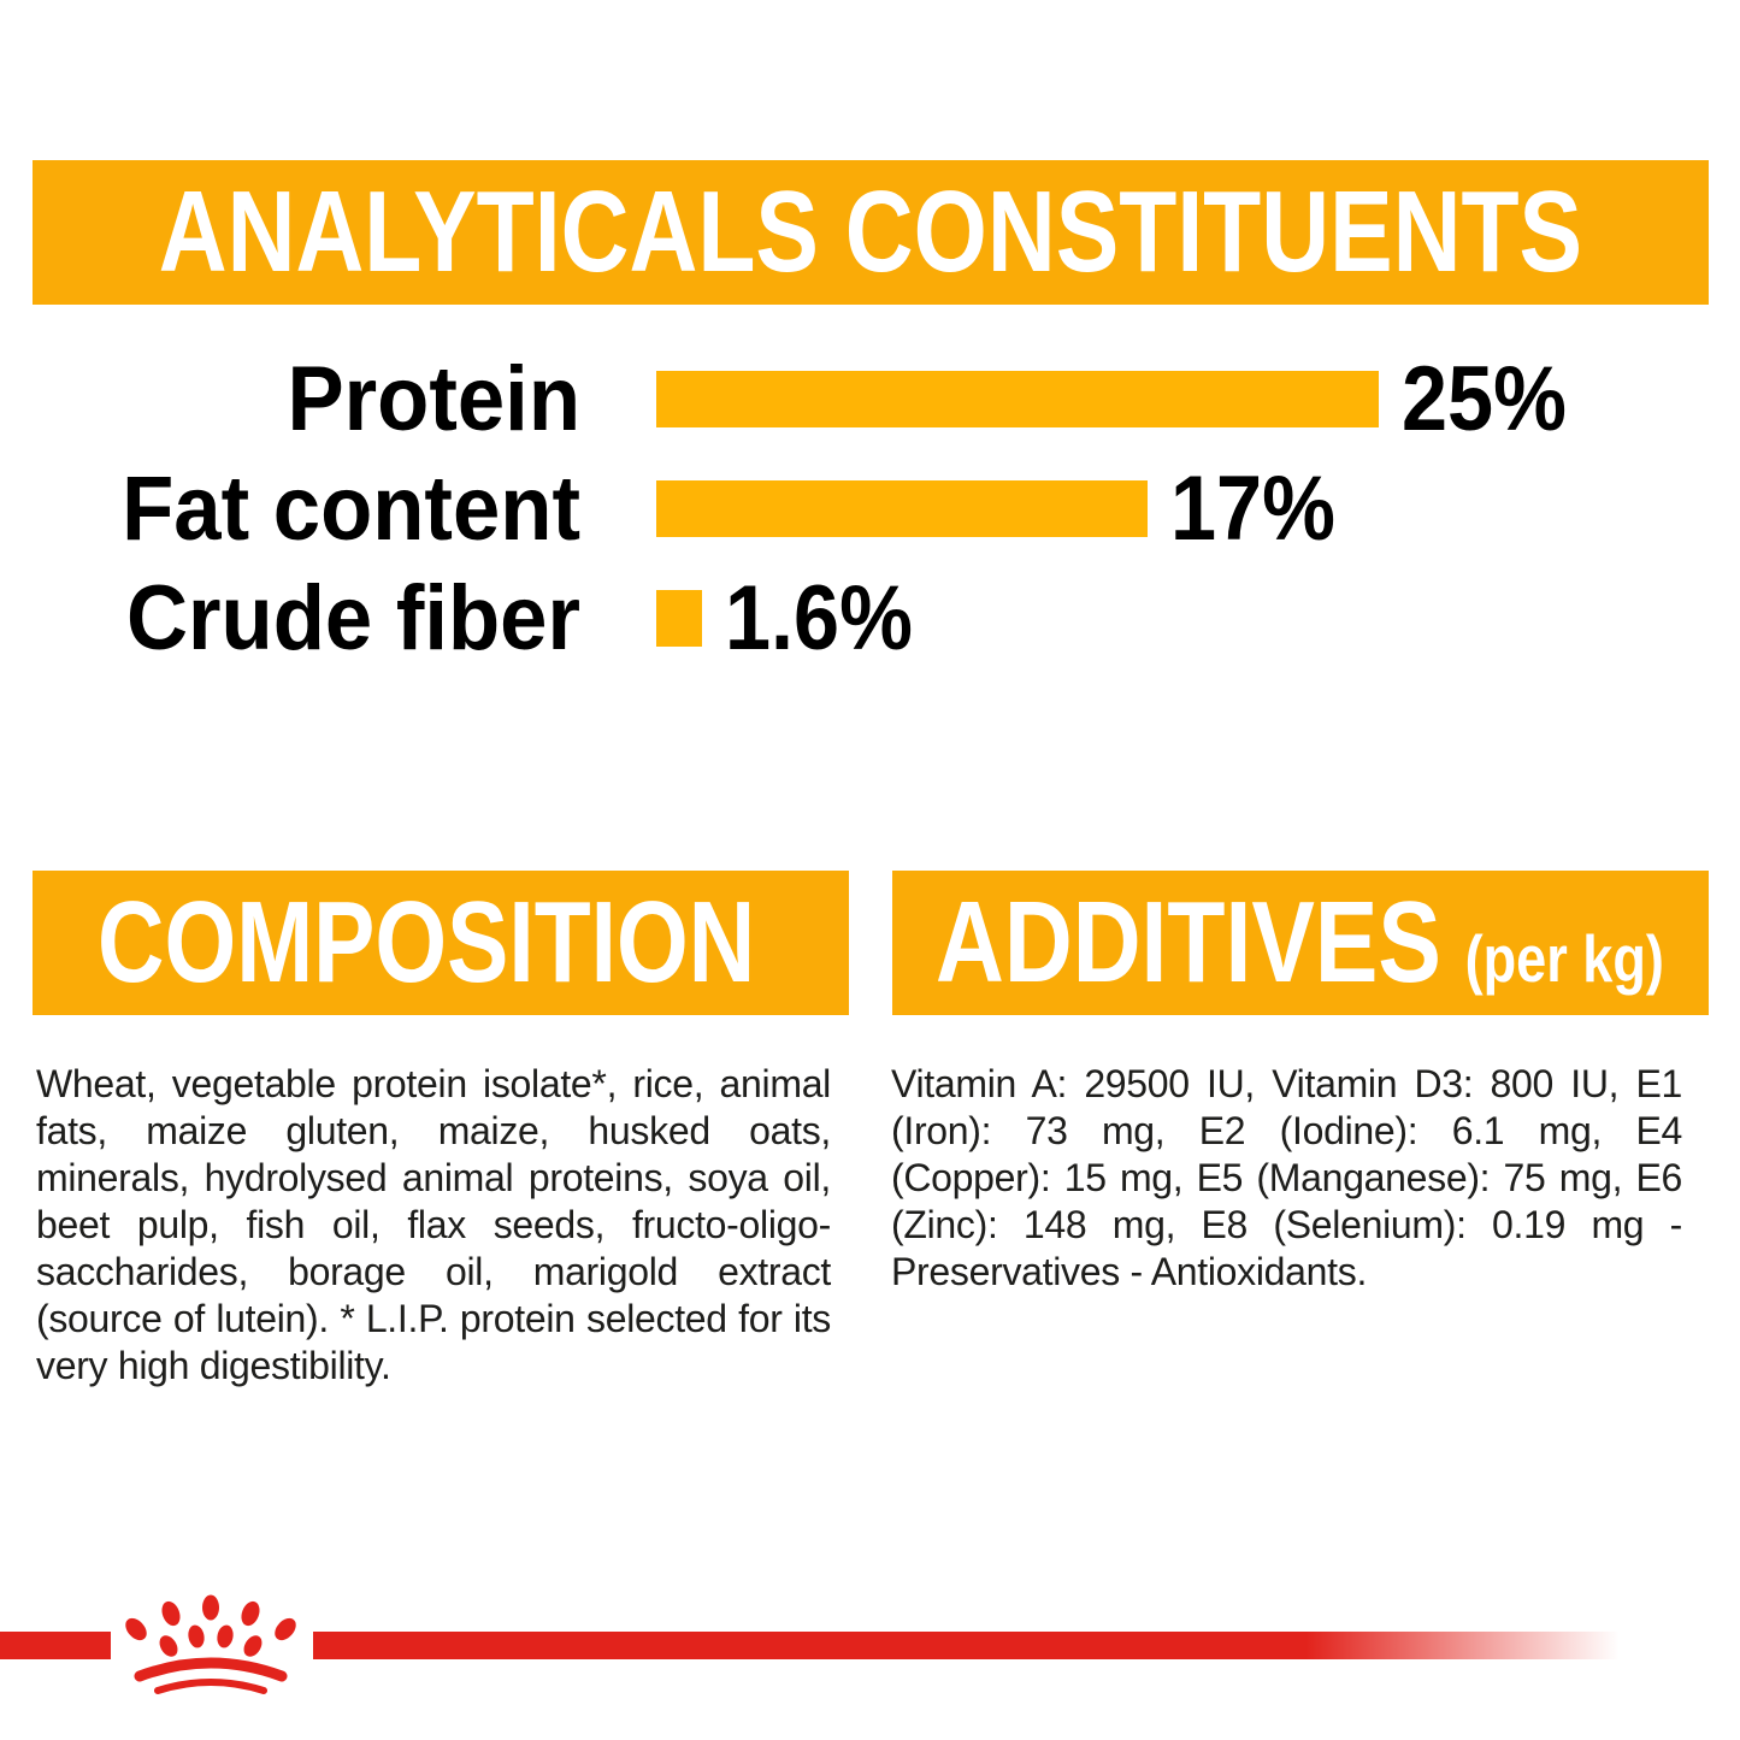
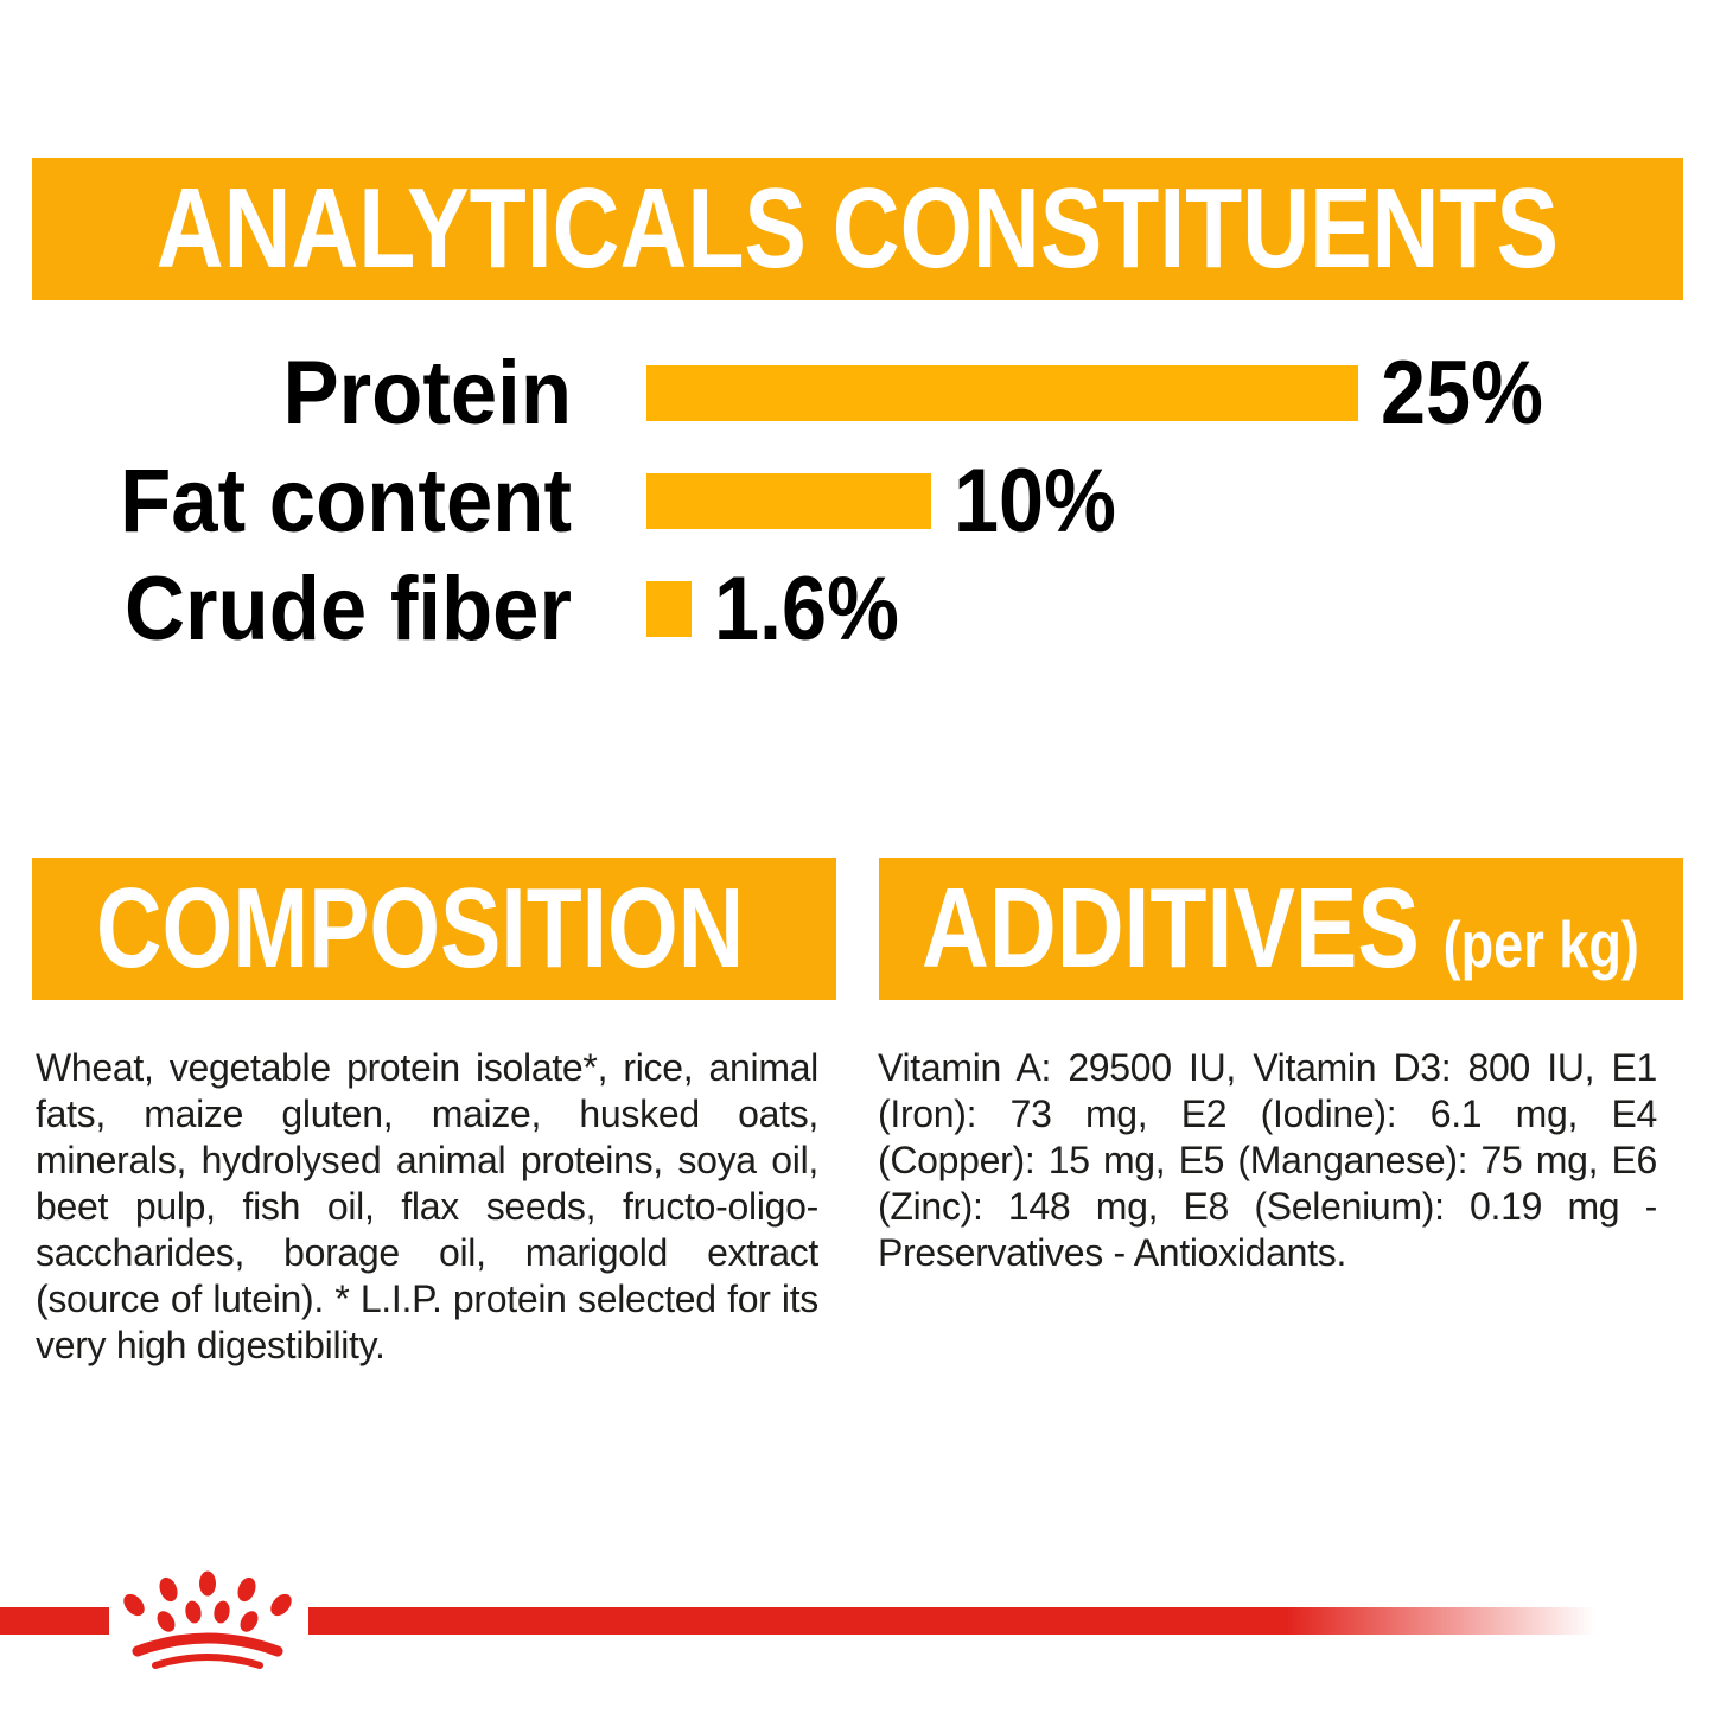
Fat content: 17% -> 10%
